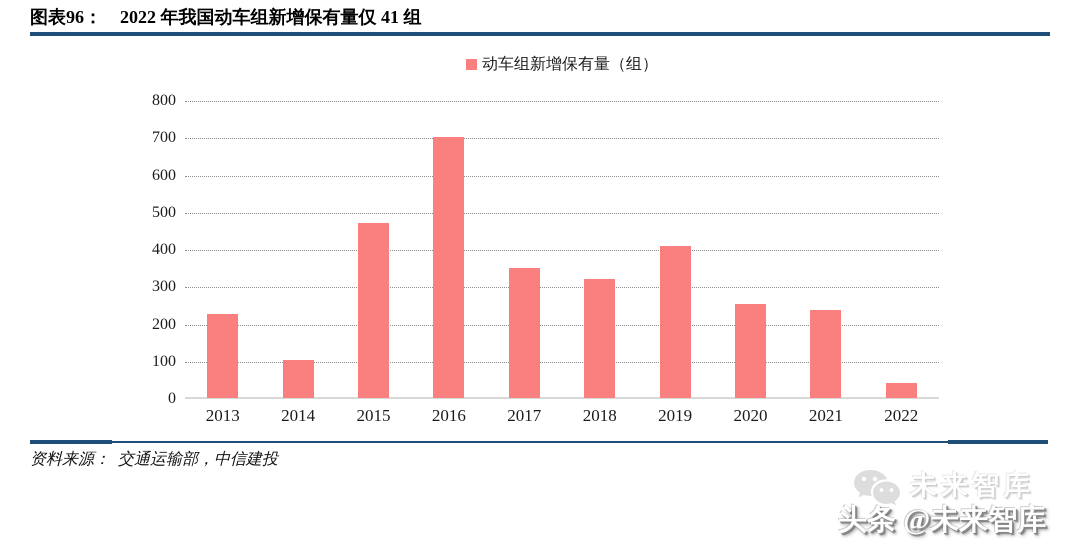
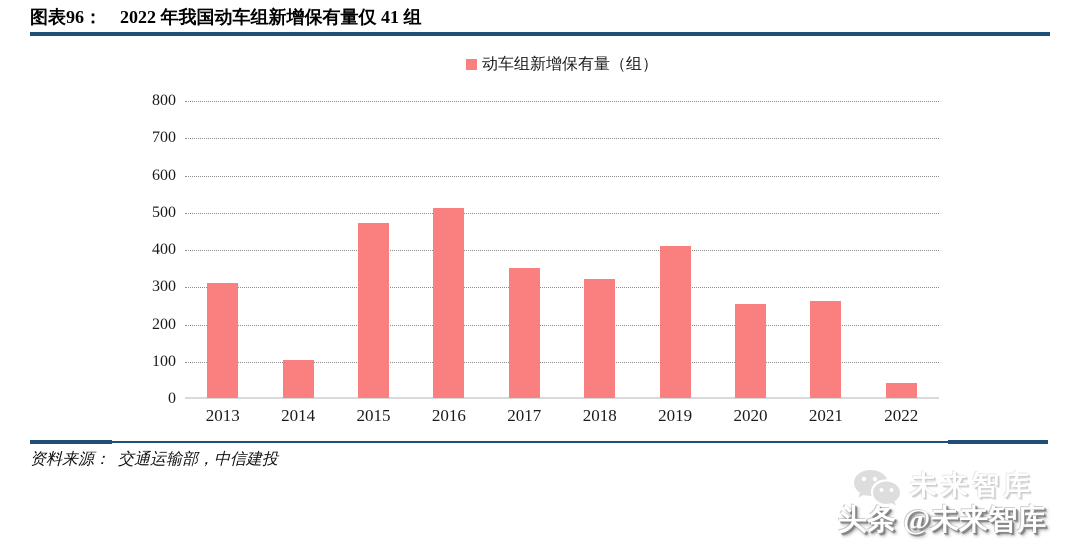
2013: 220 -> 310
2016: 700 -> 510
2021: 240 -> 260
